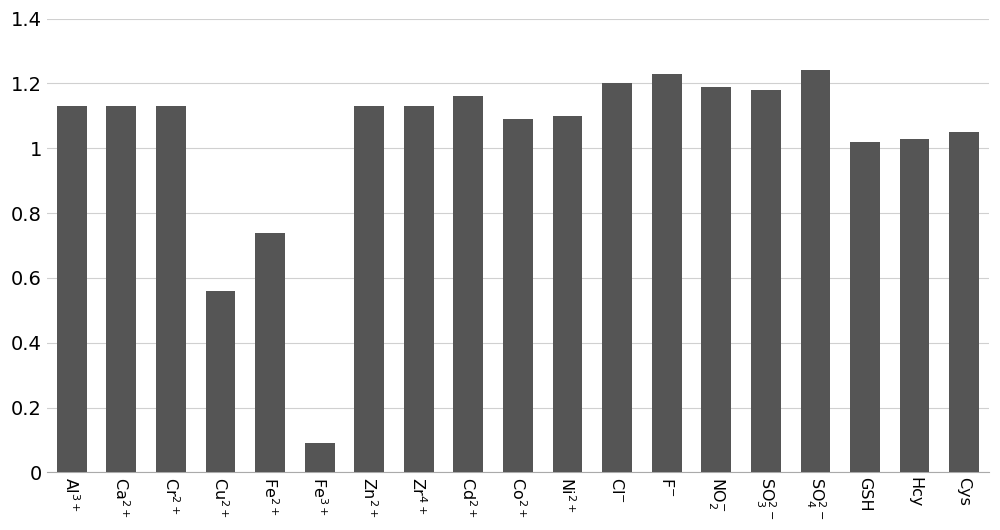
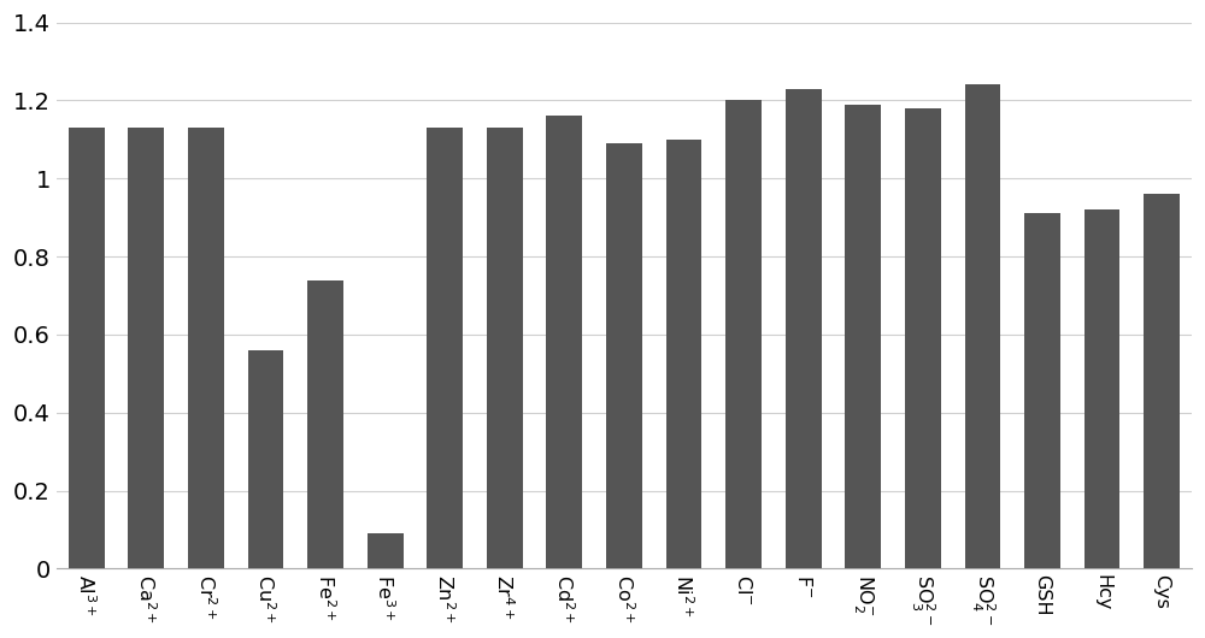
GSH: 1.02 -> 0.91
Hcy: 1.03 -> 0.92
Cys: 1.05 -> 0.96
